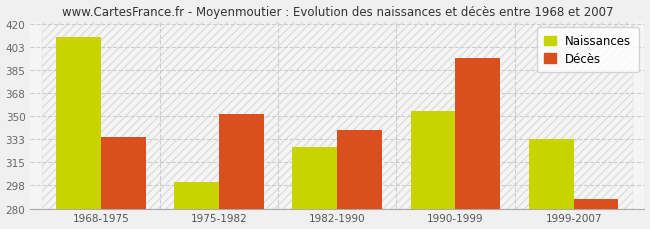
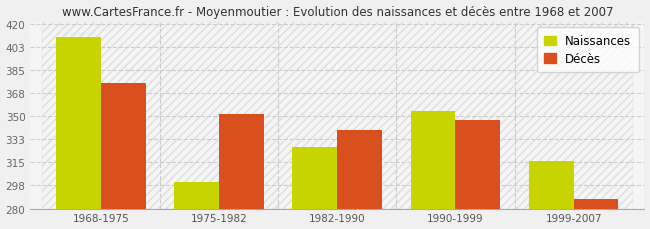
Décès/1968-1975: 334 -> 375
Décès/1990-1999: 394 -> 347
Naissances/1999-2007: 333 -> 316
